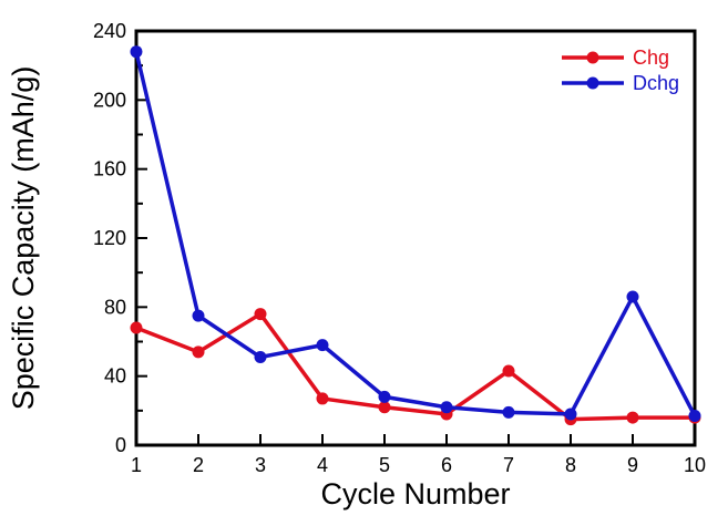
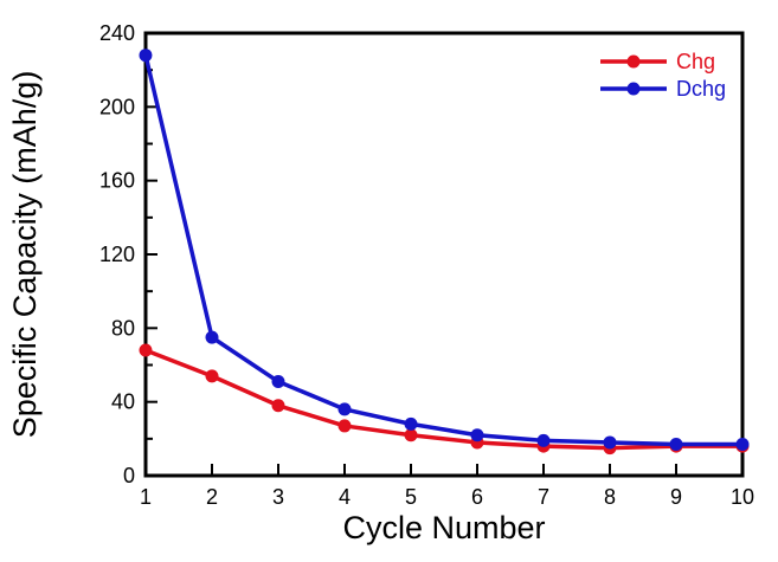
Chg/3: 76 -> 38
Dchg/4: 58 -> 36
Chg/7: 43 -> 16
Dchg/9: 86 -> 17
